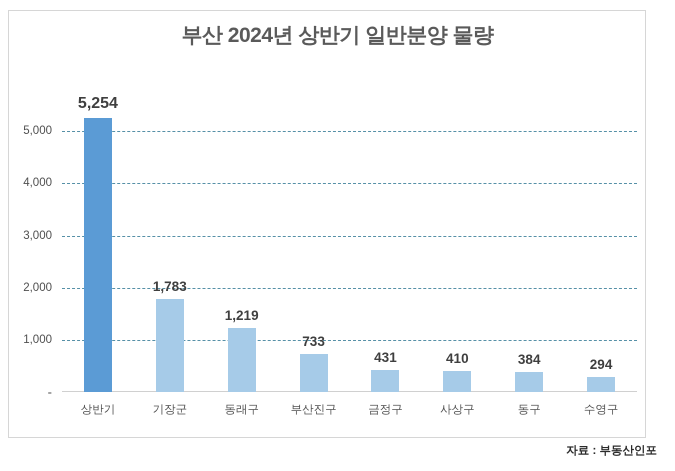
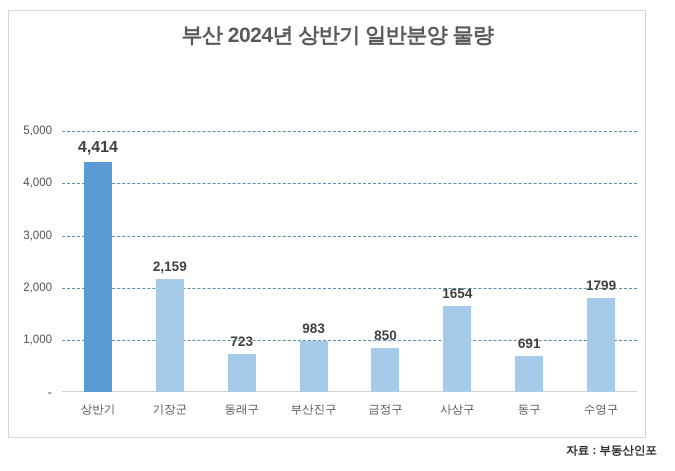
상반기: 5,254 -> 4,414
기장군: 1,783 -> 2,159
동래구: 1,219 -> 723
부산진구: 733 -> 983
금정구: 431 -> 850
사상구: 410 -> 1654
동구: 384 -> 691
수영구: 294 -> 1799
